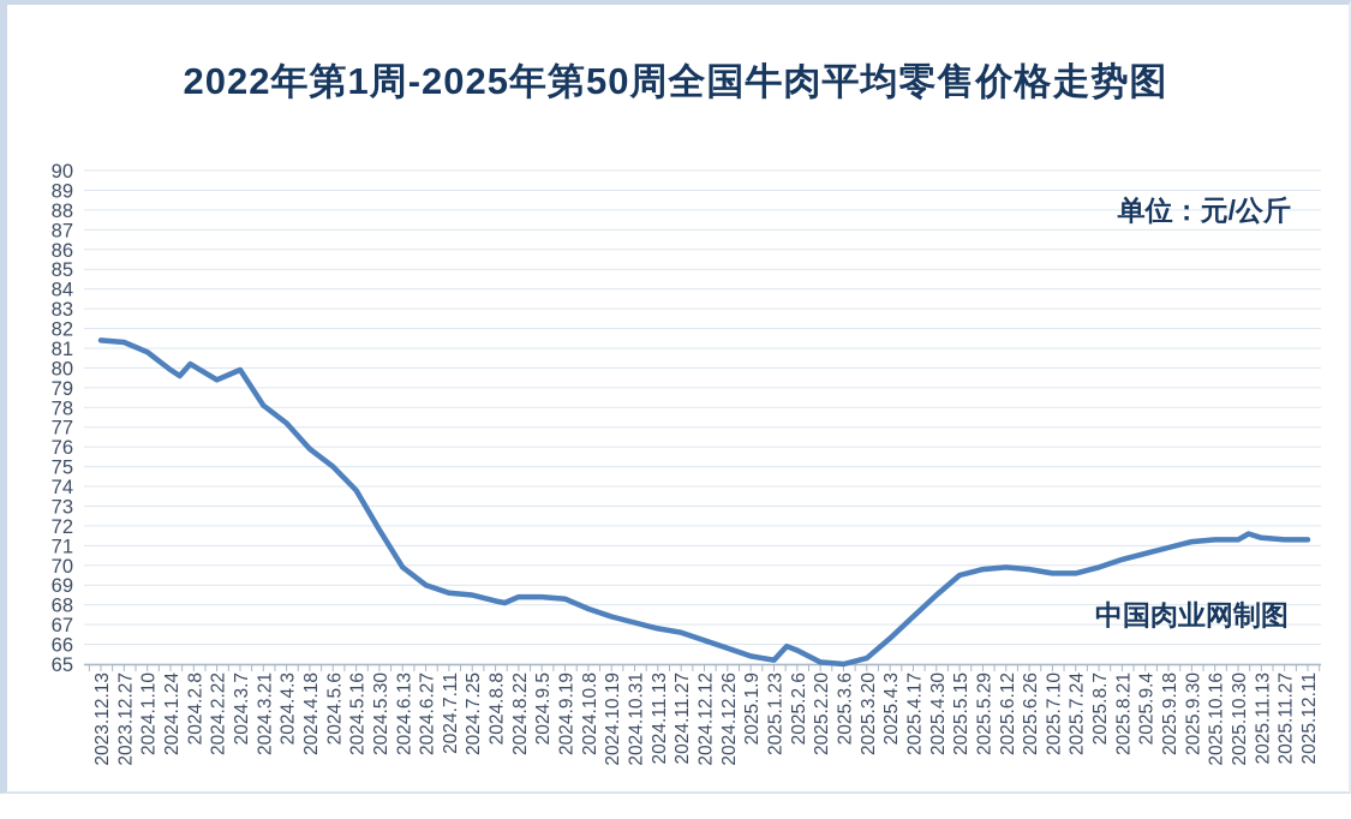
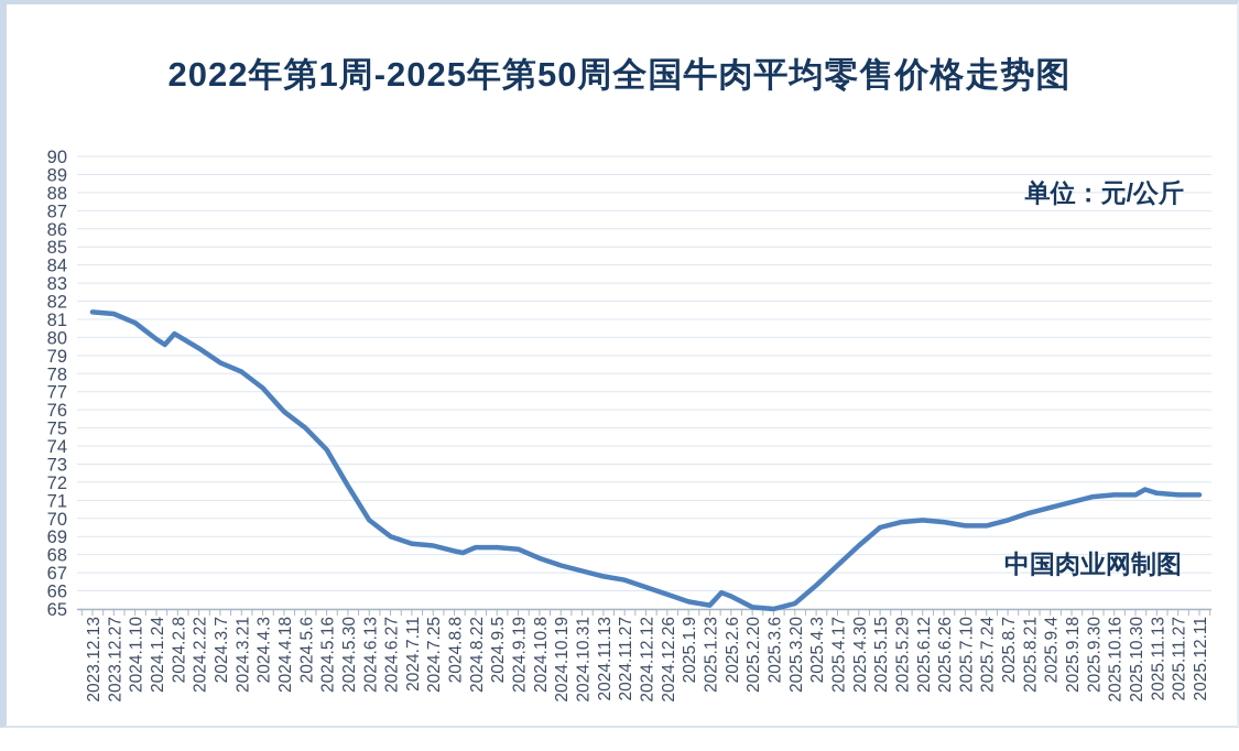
2024.3.7: 79.9 -> 78.6
